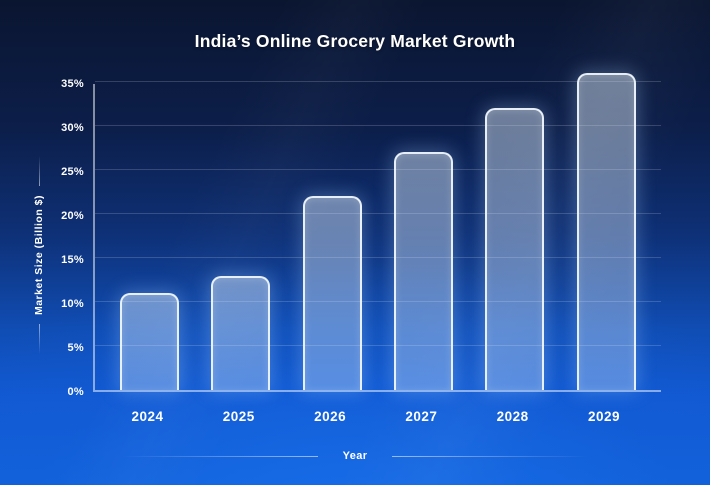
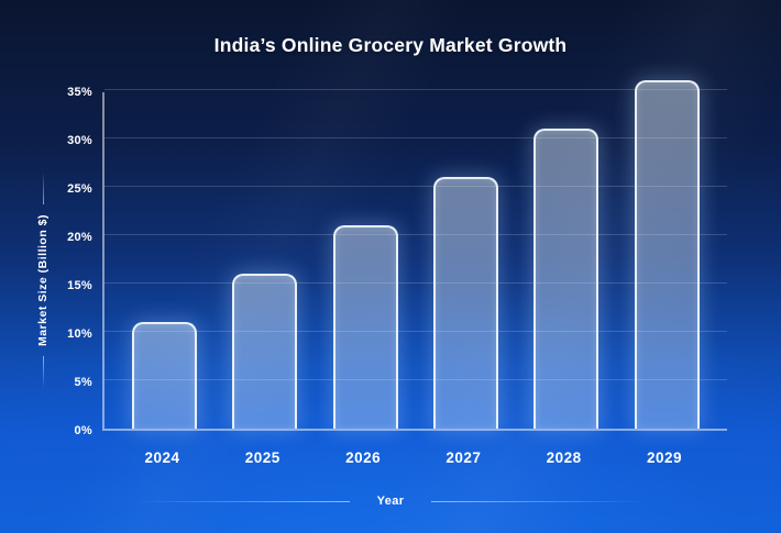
2025: 13% -> 16%
2026: 22% -> 21%
2027: 27% -> 26%
2028: 32% -> 31%
